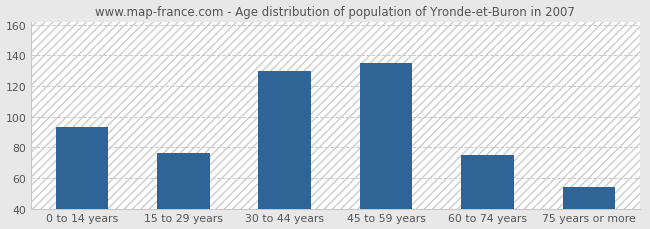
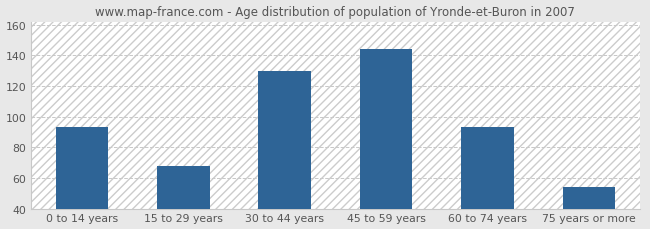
15 to 29 years: 76 -> 68
45 to 59 years: 135 -> 144
60 to 74 years: 75 -> 93
